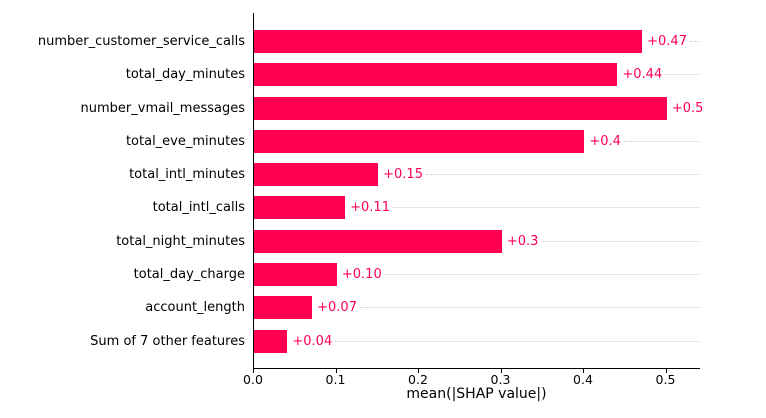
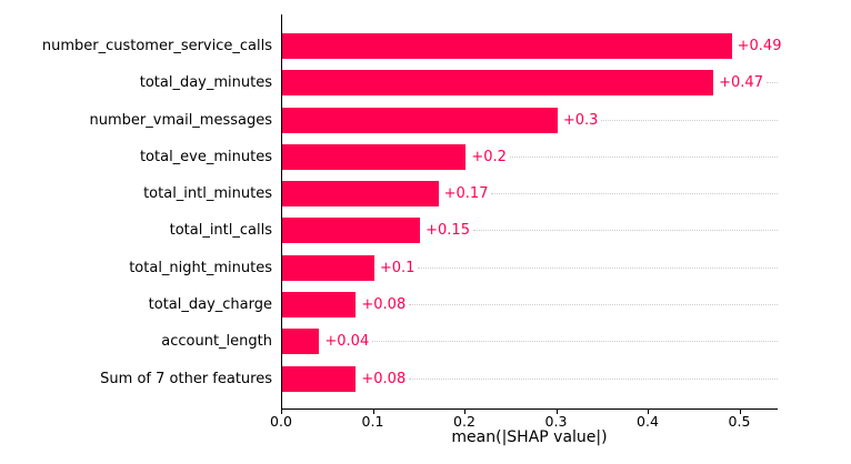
number_customer_service_calls: +0.47 -> +0.49
total_day_minutes: +0.44 -> +0.47
number_vmail_messages: +0.5 -> +0.3
total_eve_minutes: +0.4 -> +0.2
total_intl_minutes: +0.15 -> +0.17
total_intl_calls: +0.11 -> +0.15
total_night_minutes: +0.3 -> +0.1
total_day_charge: +0.10 -> +0.08
account_length: +0.07 -> +0.04
Sum of 7 other features: +0.04 -> +0.08
